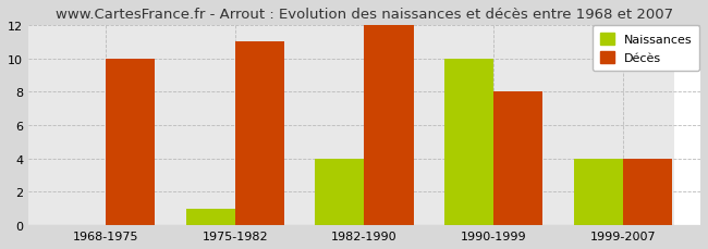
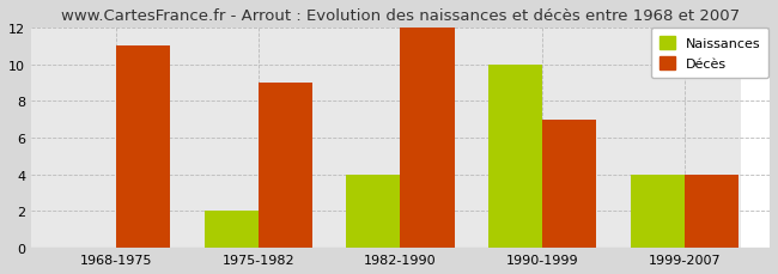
Décès/1968-1975: 10 -> 11
Naissances/1975-1982: 1 -> 2
Décès/1975-1982: 11 -> 9
Décès/1990-1999: 8 -> 7
